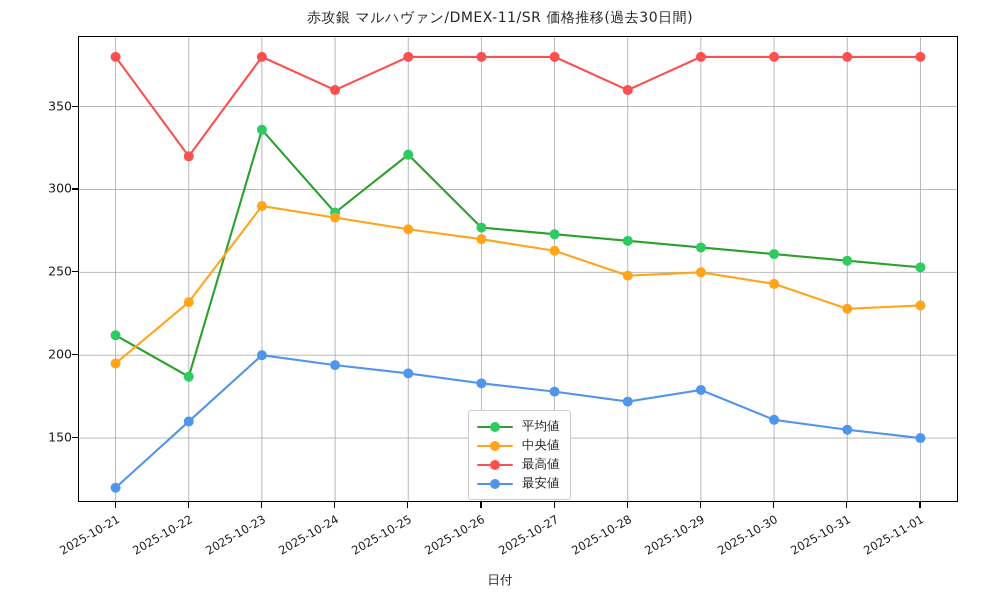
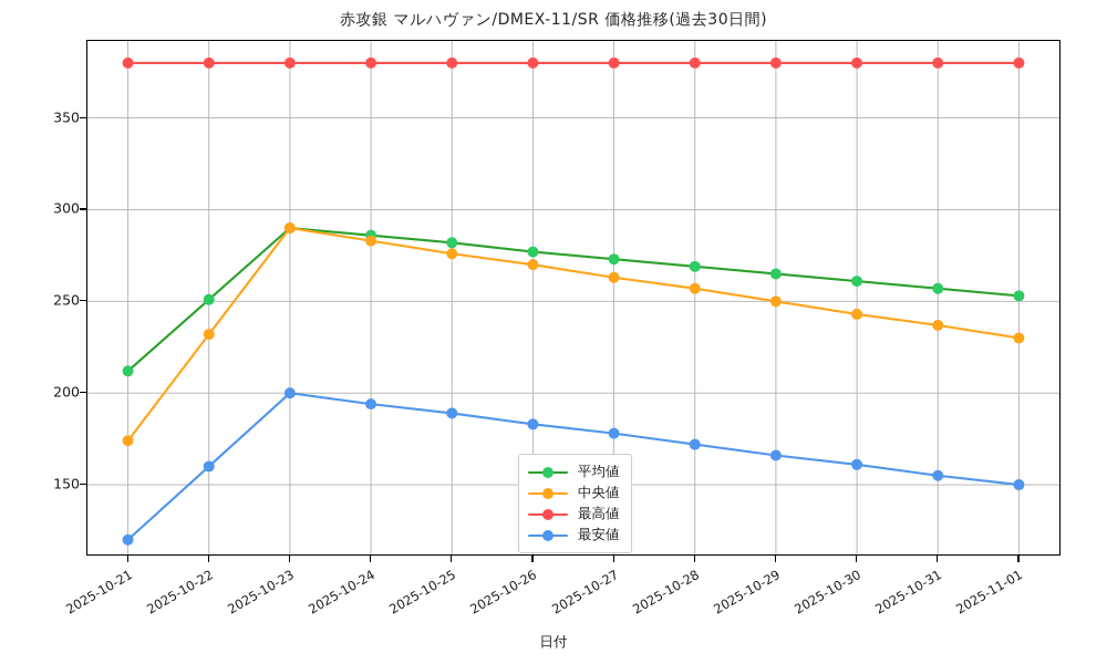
中央値/2025-10-21: 195 -> 174
平均値/2025-10-22: 187 -> 251
最高値/2025-10-22: 320 -> 380
平均値/2025-10-23: 336 -> 290
最高値/2025-10-24: 360 -> 380
平均値/2025-10-25: 321 -> 282
中央値/2025-10-28: 248 -> 257
最高値/2025-10-28: 360 -> 380
最安値/2025-10-29: 179 -> 166
中央値/2025-10-31: 228 -> 237
